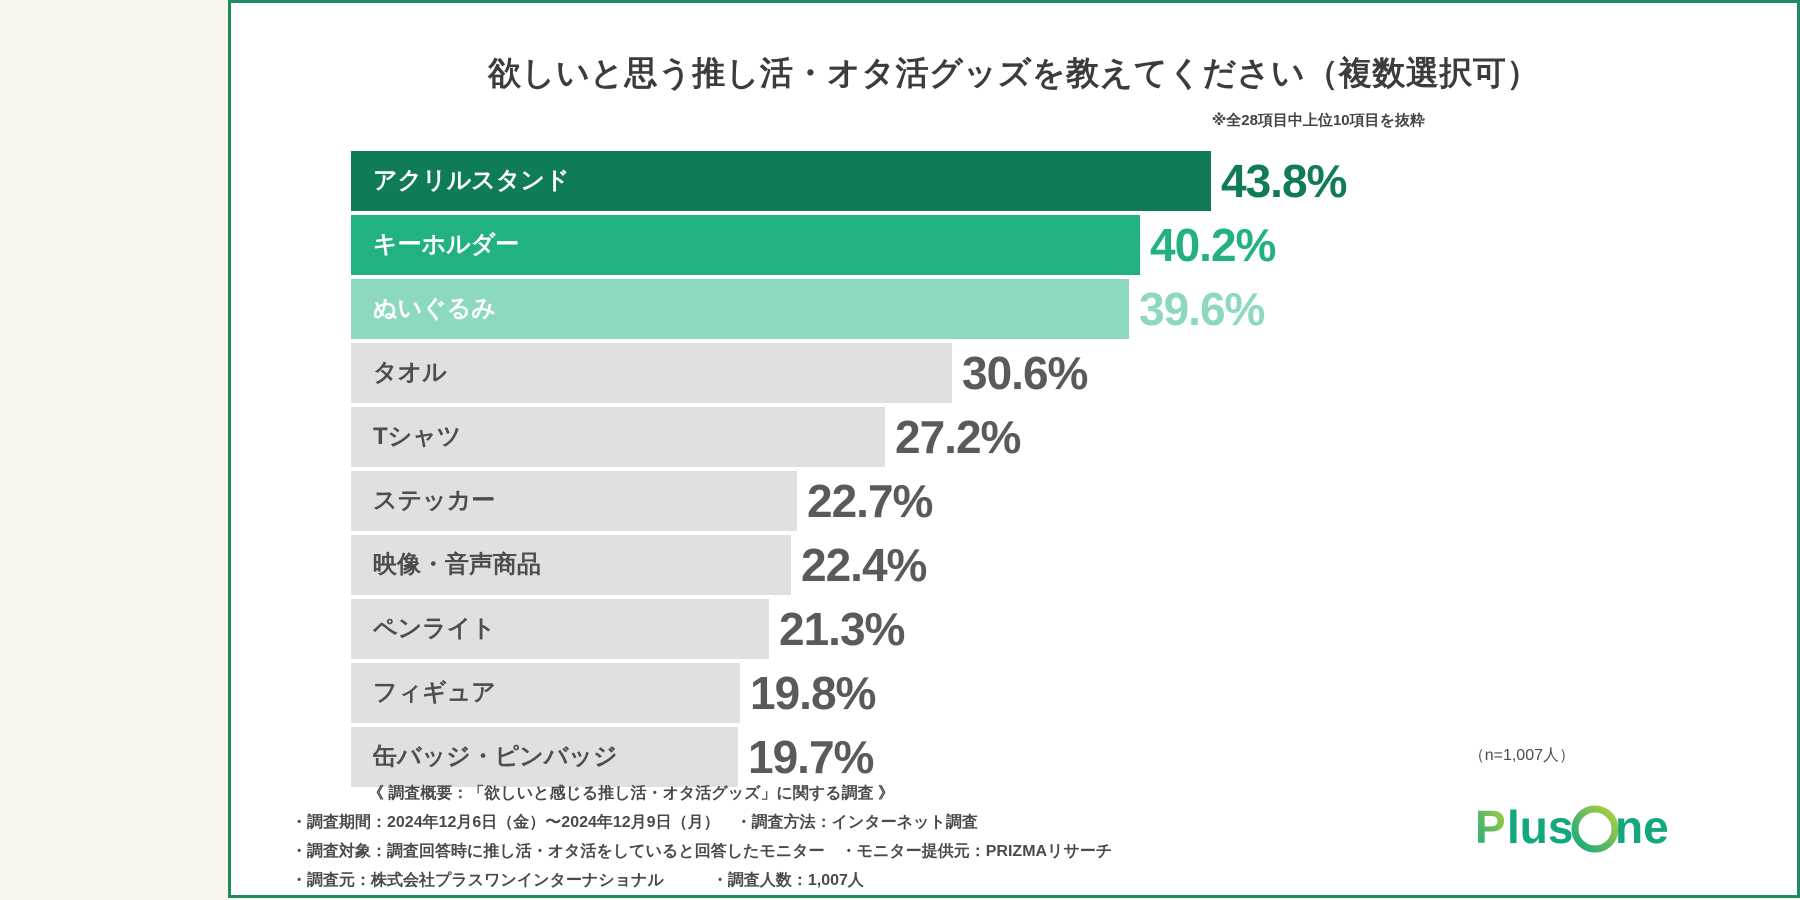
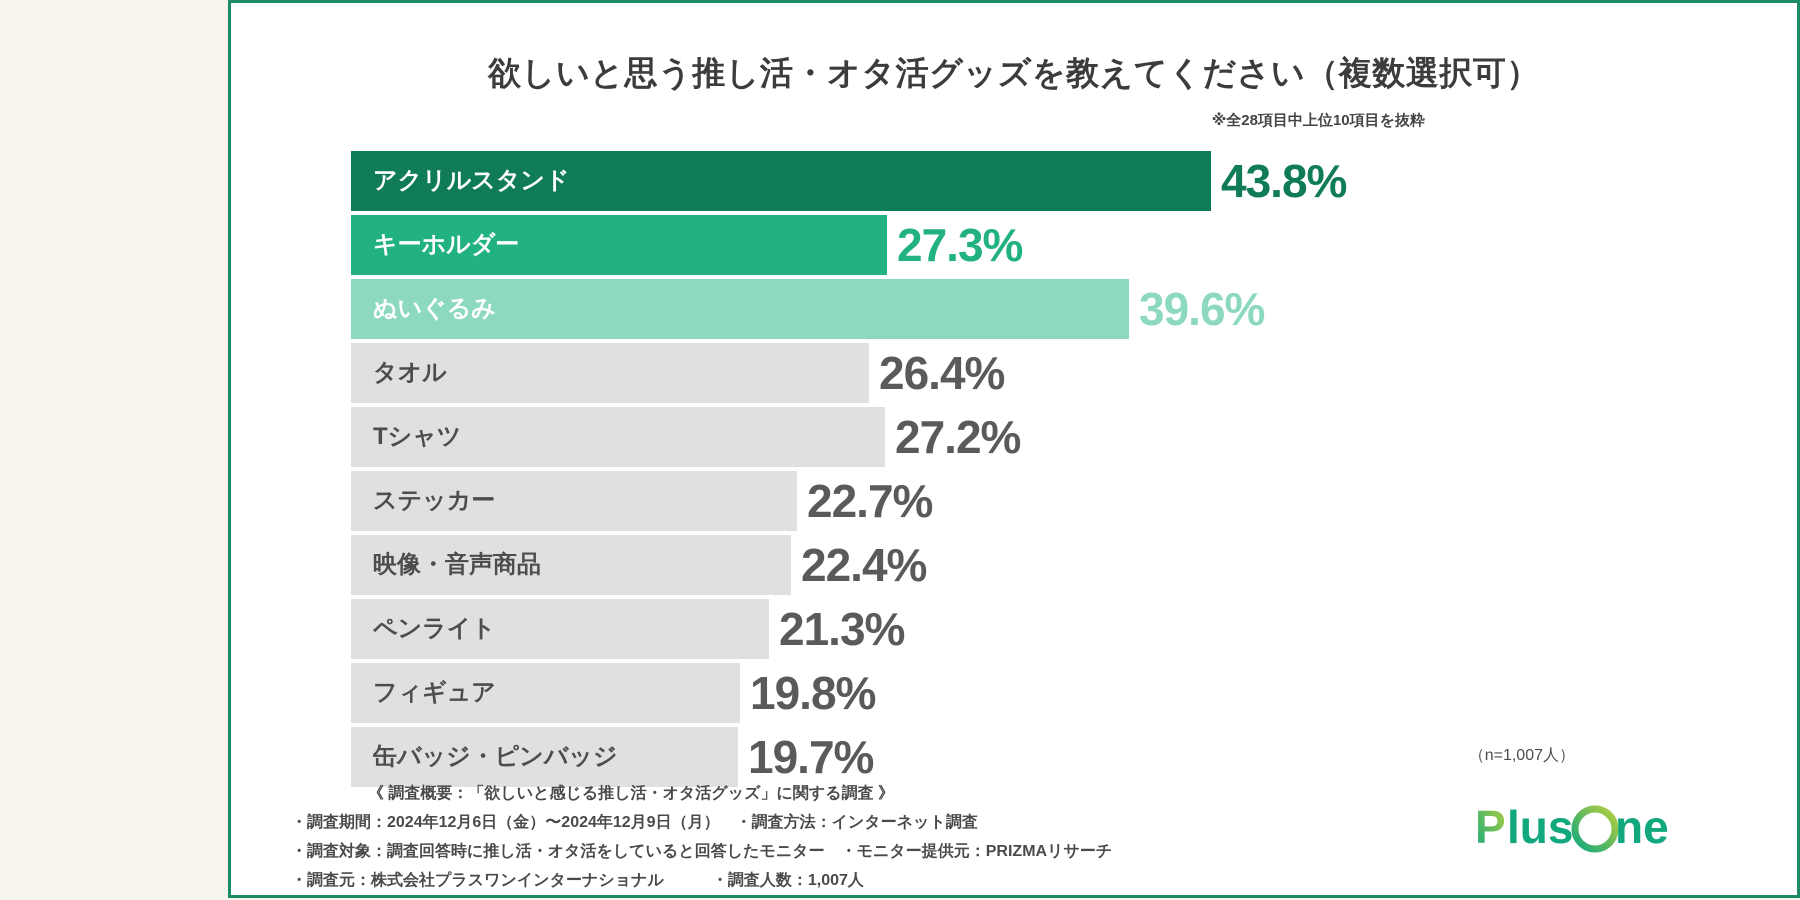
キーホルダー: 40.2% -> 27.3%
タオル: 30.6% -> 26.4%
